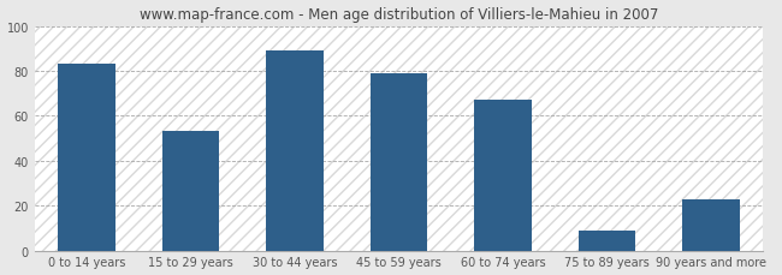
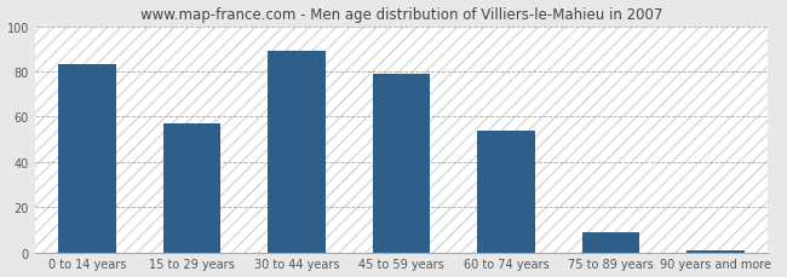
15 to 29 years: 53 -> 57
60 to 74 years: 67 -> 54
90 years and more: 23 -> 1
